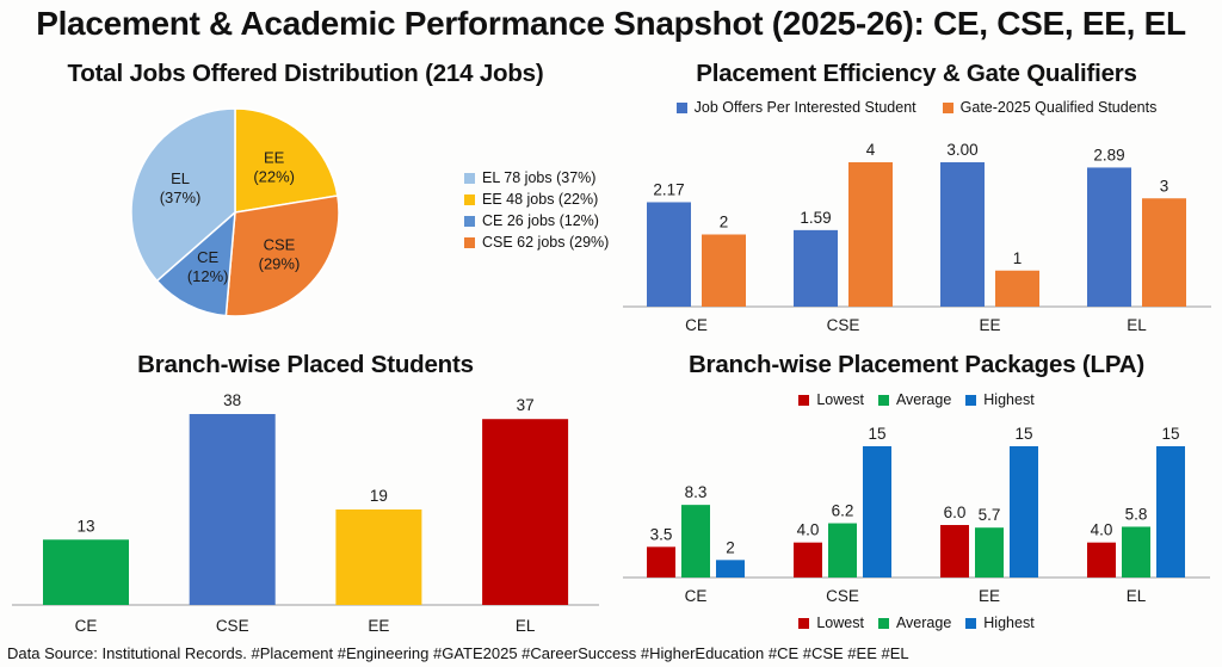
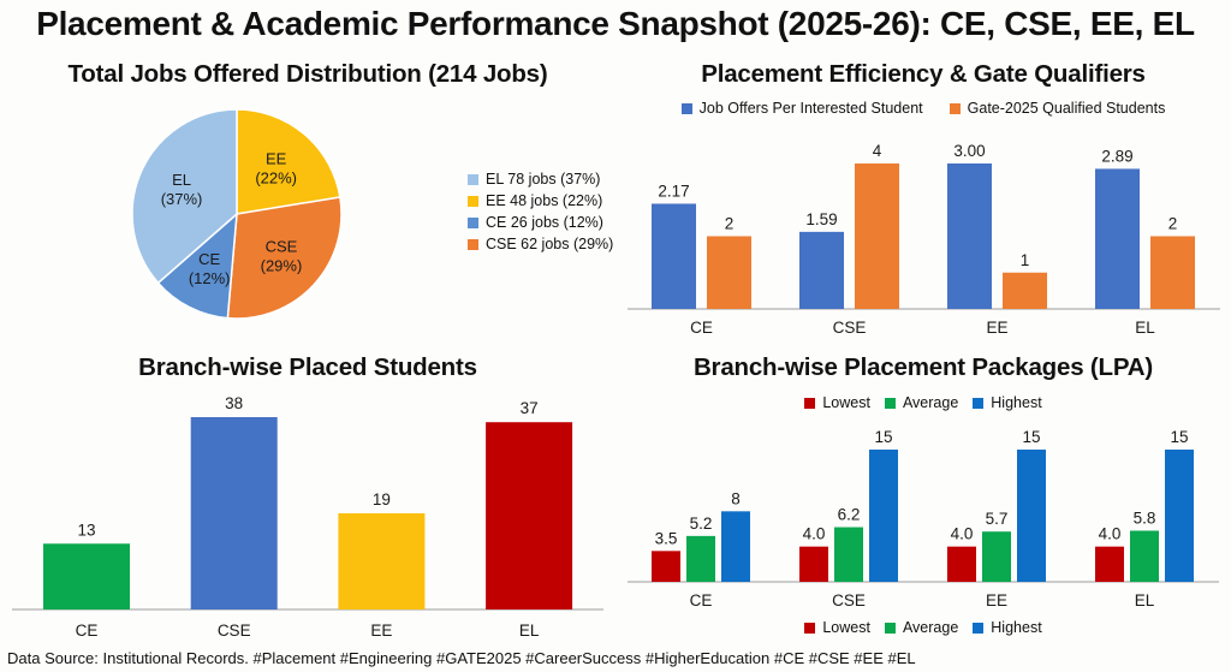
Placement Efficiency & Gate Qualifiers/Gate-2025 Qualified Students/EL: 3 -> 2
Branch-wise Placement Packages (LPA)/Average/CE: 8.3 -> 5.2
Branch-wise Placement Packages (LPA)/Highest/CE: 2 -> 8
Branch-wise Placement Packages (LPA)/Lowest/EE: 6.0 -> 4.0
